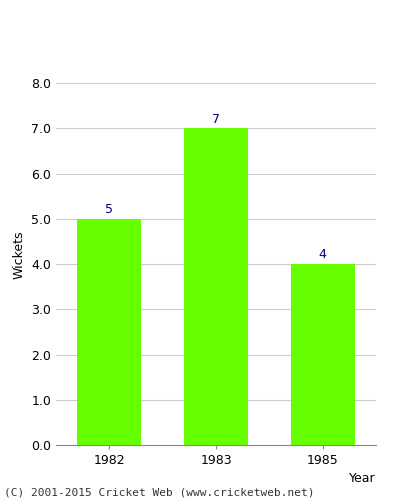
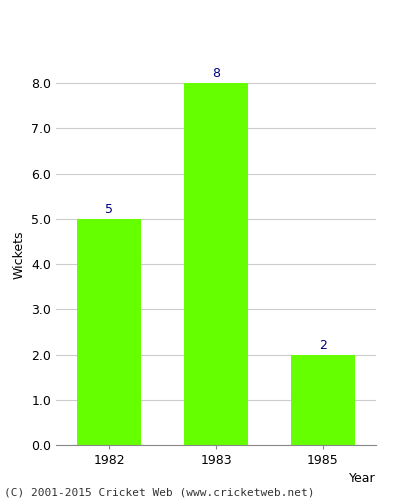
1983: 7 -> 8
1985: 4 -> 2
